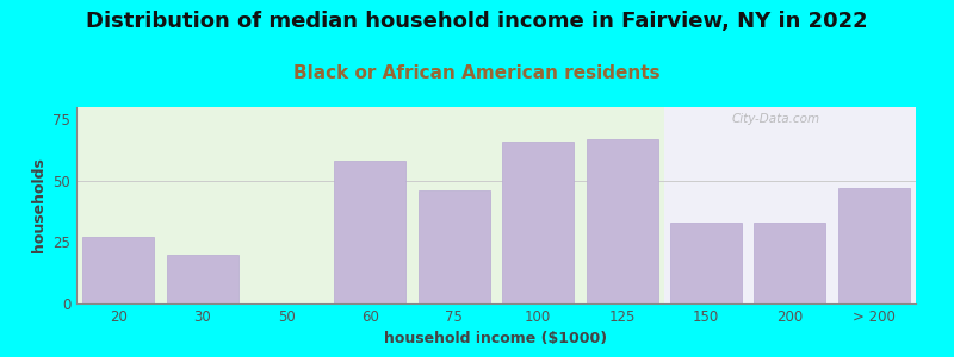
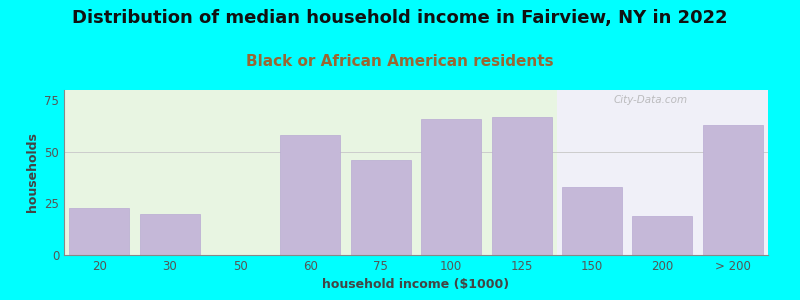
20: 27 -> 23
200: 33 -> 19
> 200: 47 -> 63
